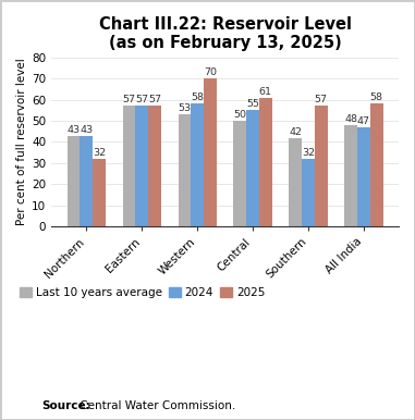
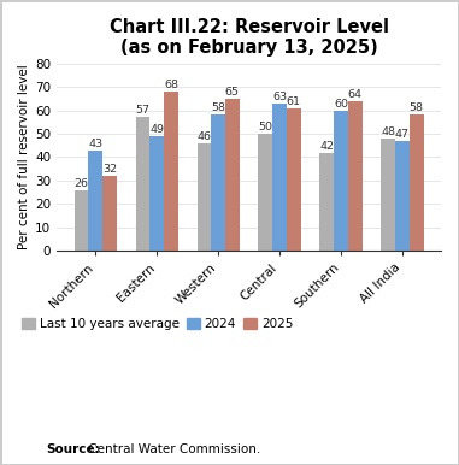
Last 10 years average/Northern: 43 -> 26
2024/Eastern: 57 -> 49
2025/Eastern: 57 -> 68
Last 10 years average/Western: 53 -> 46
2025/Western: 70 -> 65
2024/Central: 55 -> 63
2024/Southern: 32 -> 60
2025/Southern: 57 -> 64
